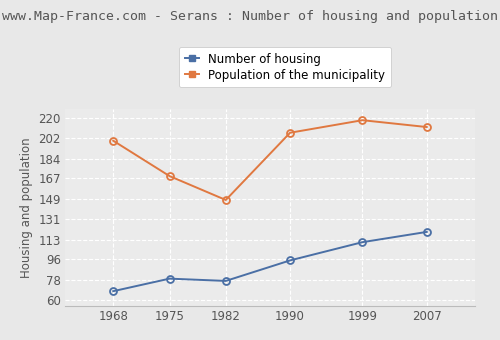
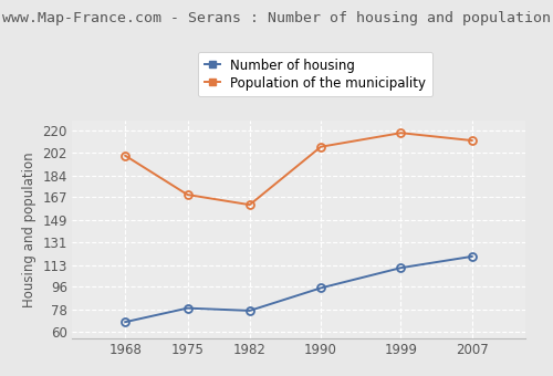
Population of the municipality/1982: 148 -> 161
